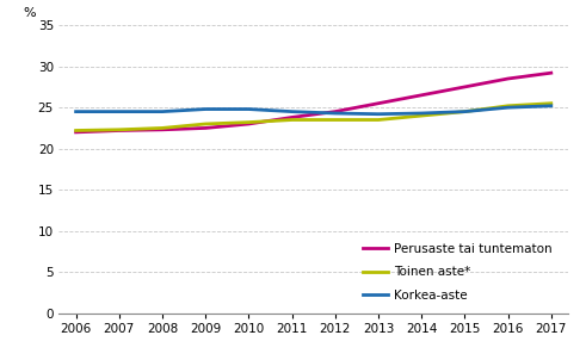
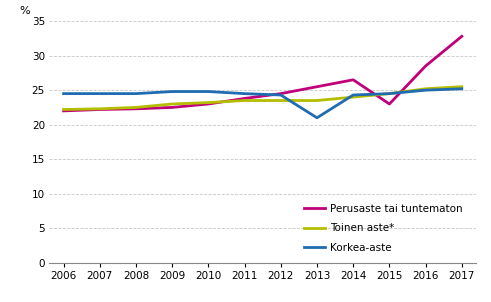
Korkea-aste/2013: 24.2 -> 21.0
Perusaste tai tuntematon/2015: 27.5 -> 23.0
Perusaste tai tuntematon/2017: 29.2 -> 32.8
